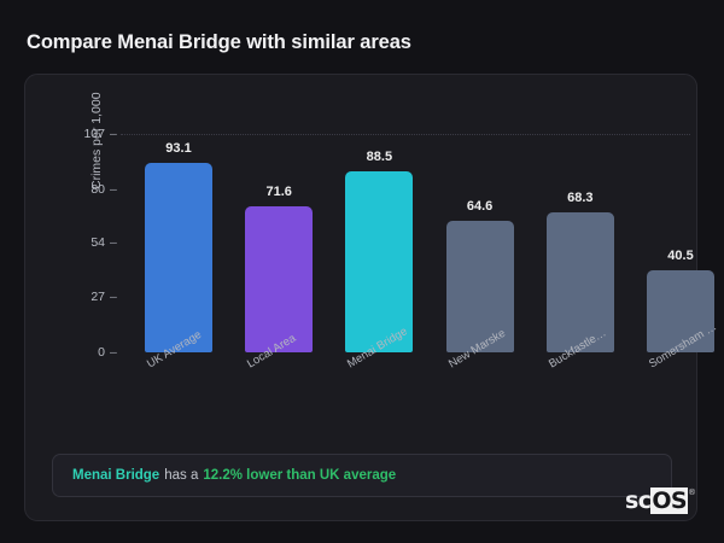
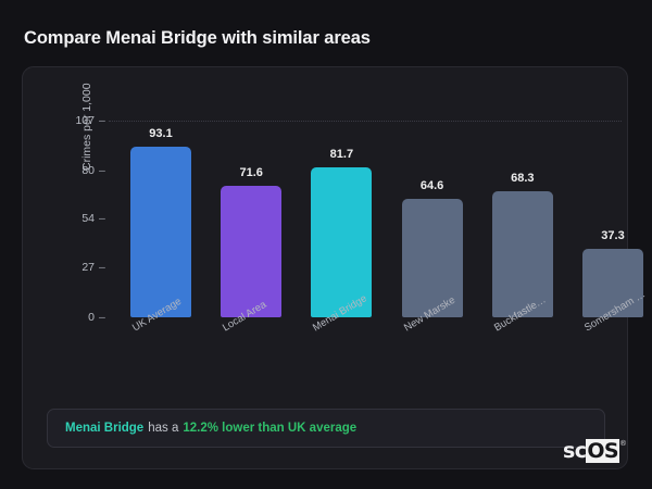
Menai Bridge: 88.5 -> 81.7
Somersham …: 40.5 -> 37.3
